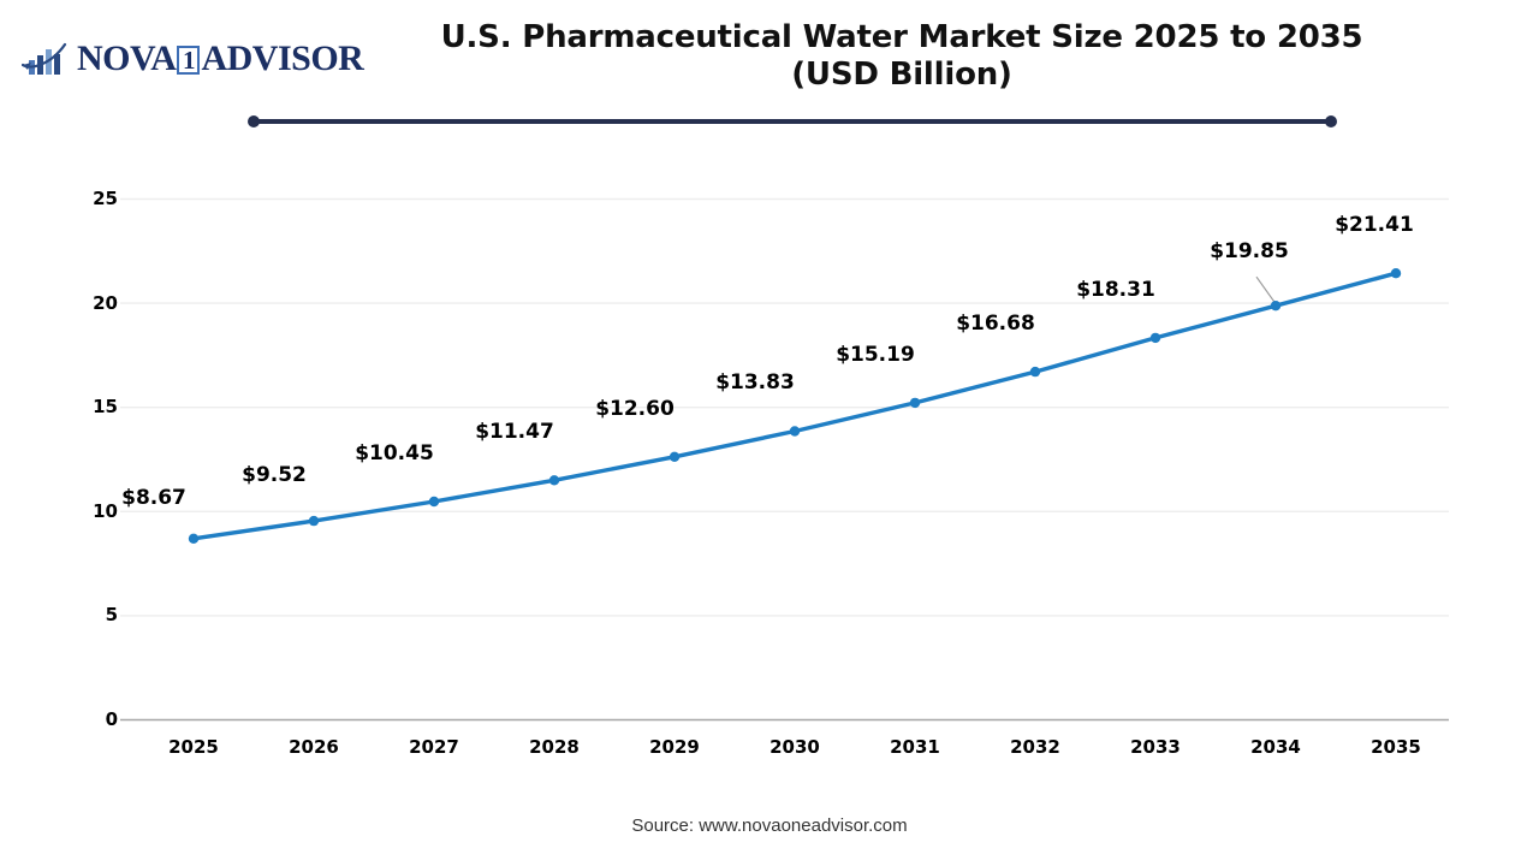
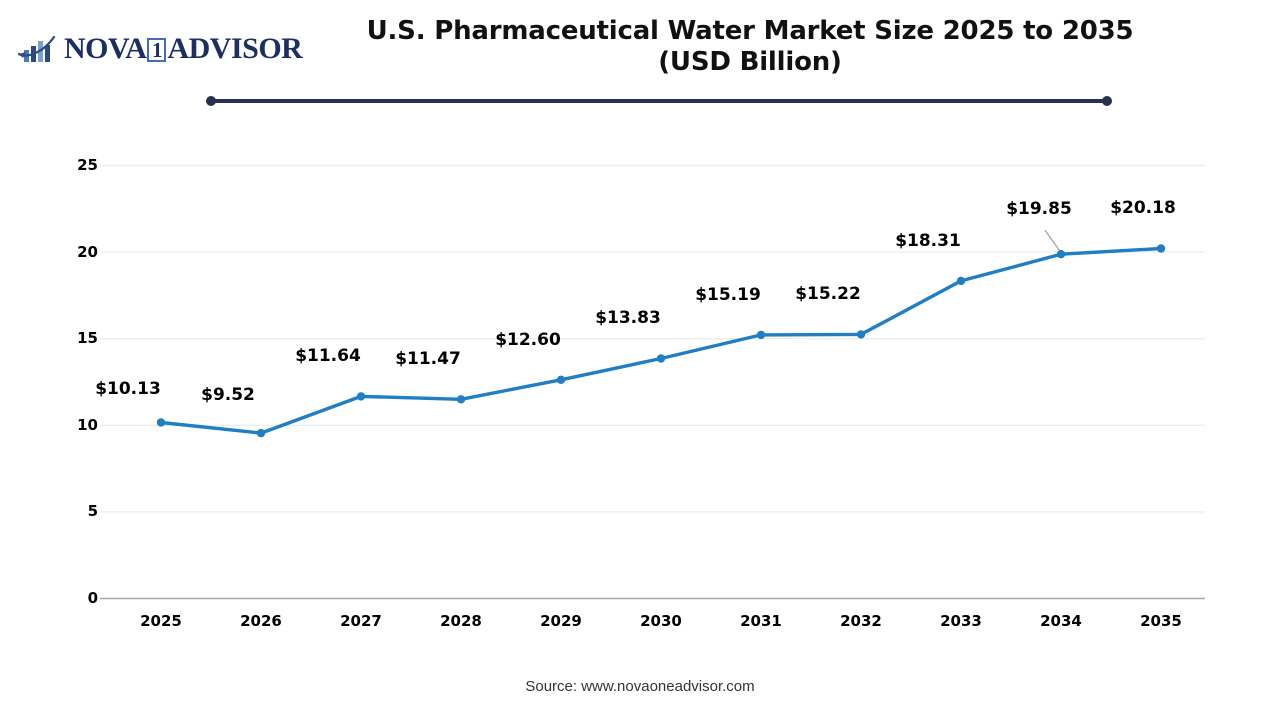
2025: $8.67 -> $10.13
2027: $10.45 -> $11.64
2032: $16.68 -> $15.22
2035: $21.41 -> $20.18
